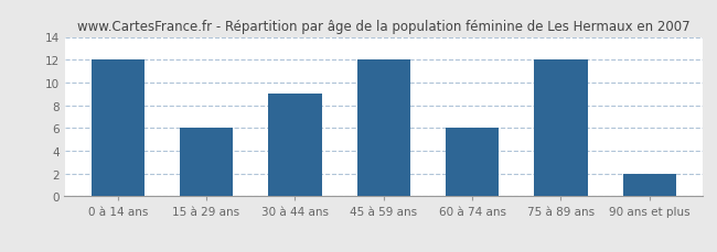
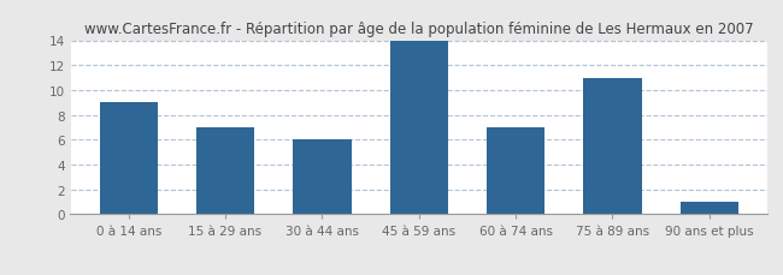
0 à 14 ans: 12 -> 9
15 à 29 ans: 6 -> 7
30 à 44 ans: 9 -> 6
45 à 59 ans: 12 -> 14
60 à 74 ans: 6 -> 7
75 à 89 ans: 12 -> 11
90 ans et plus: 2 -> 1
